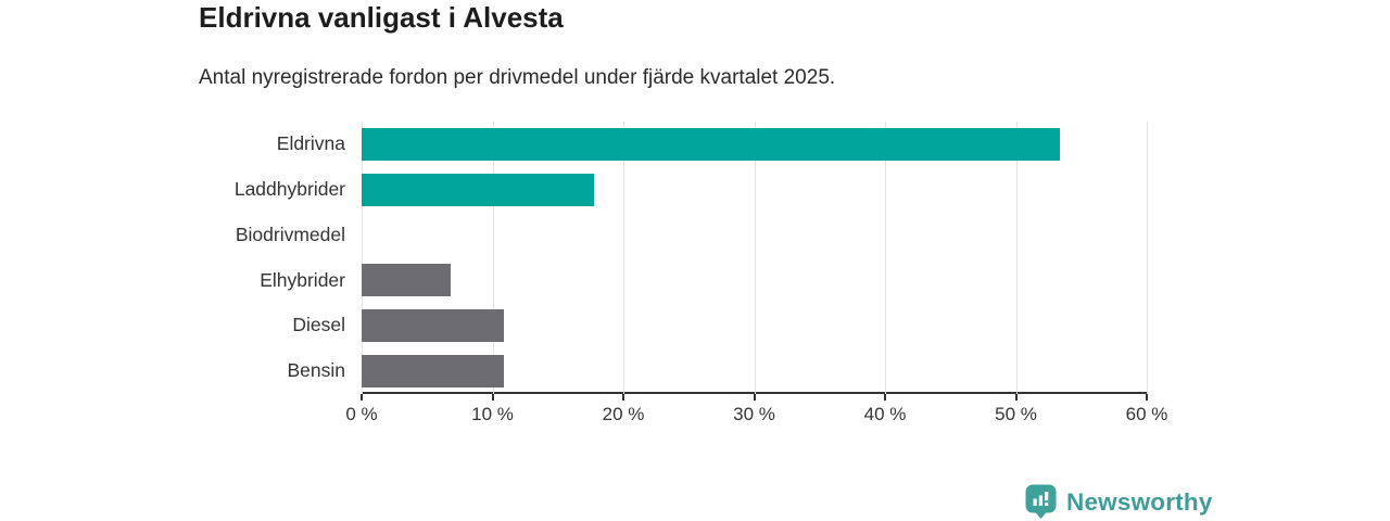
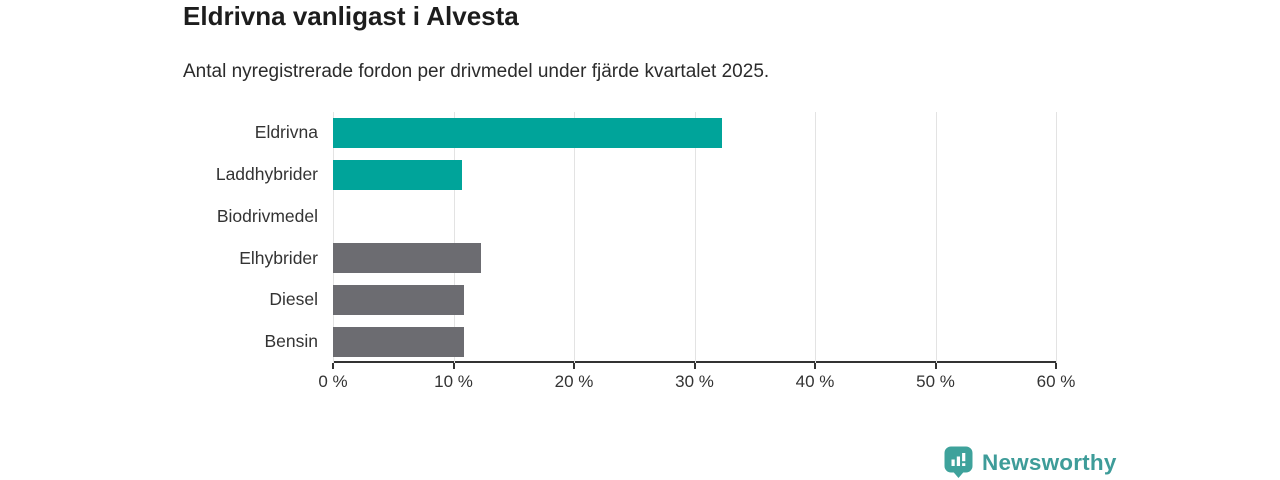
Eldrivna: 53.4% -> 32.3%
Laddhybrider: 17.8% -> 10.7%
Elhybrider: 6.8% -> 12.3%
